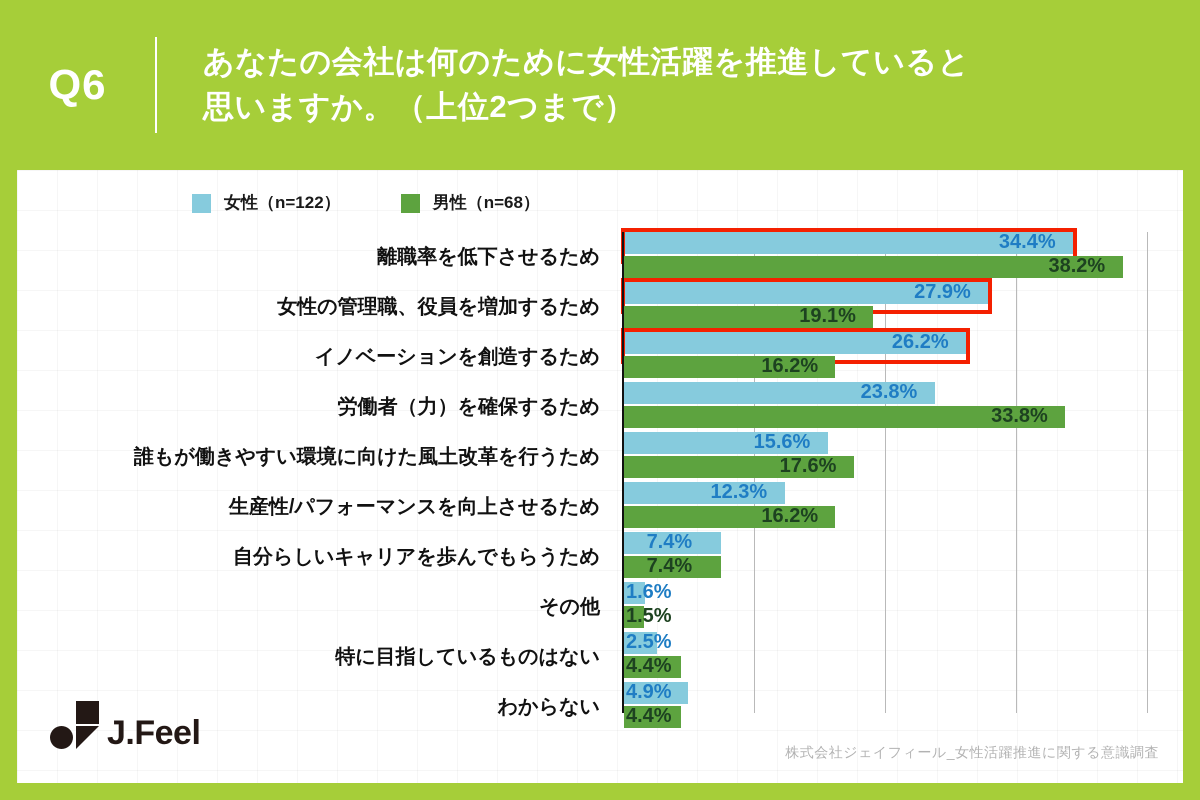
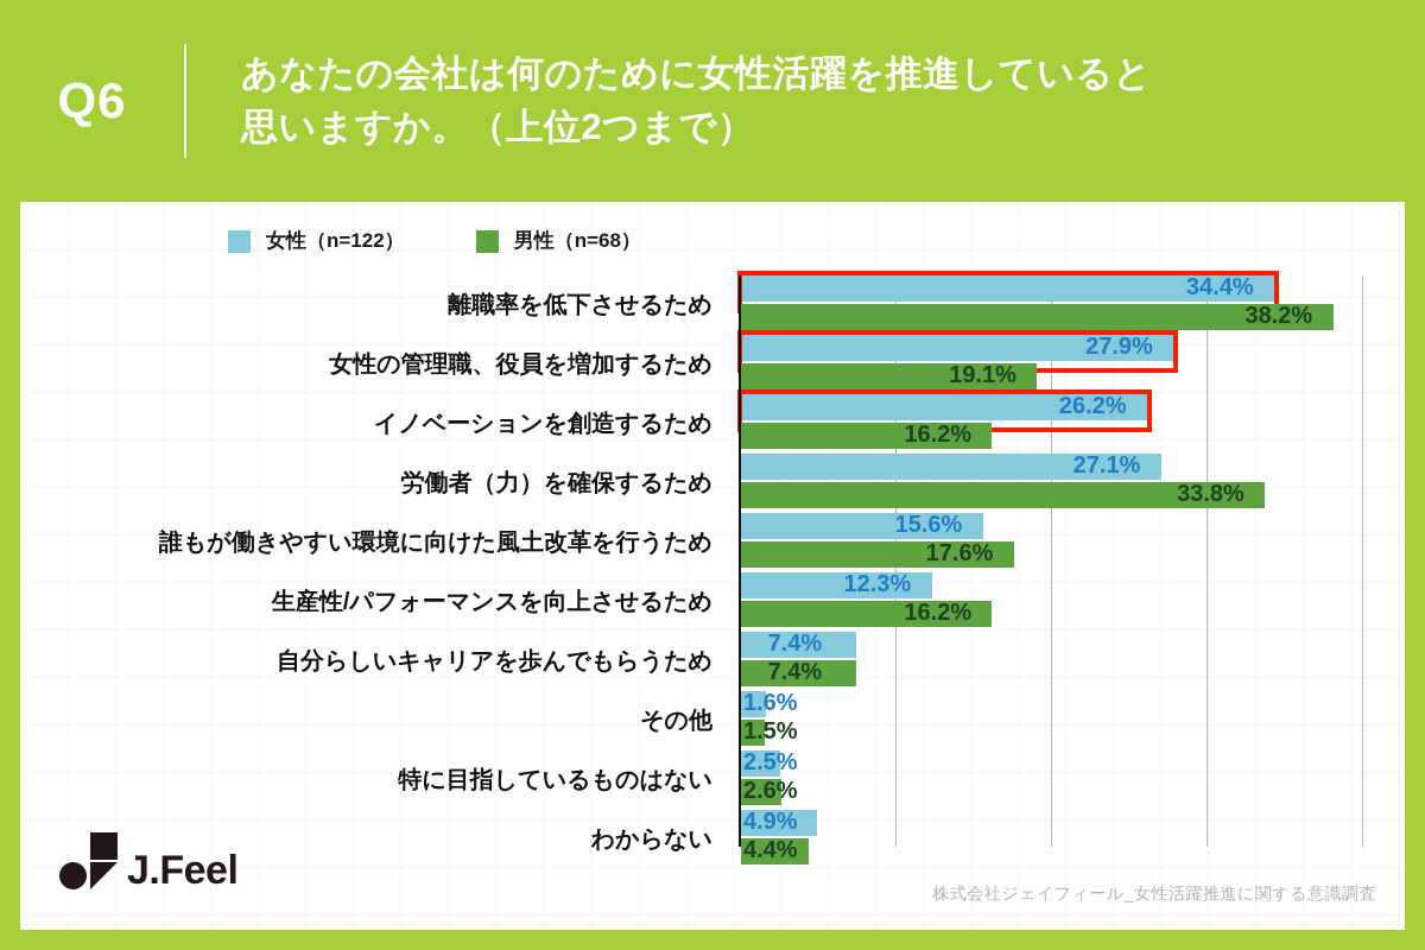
女性（n=122）/労働者（力）を確保するため: 23.8% -> 27.1%
男性（n=68）/特に目指しているものはない: 4.4% -> 2.6%
